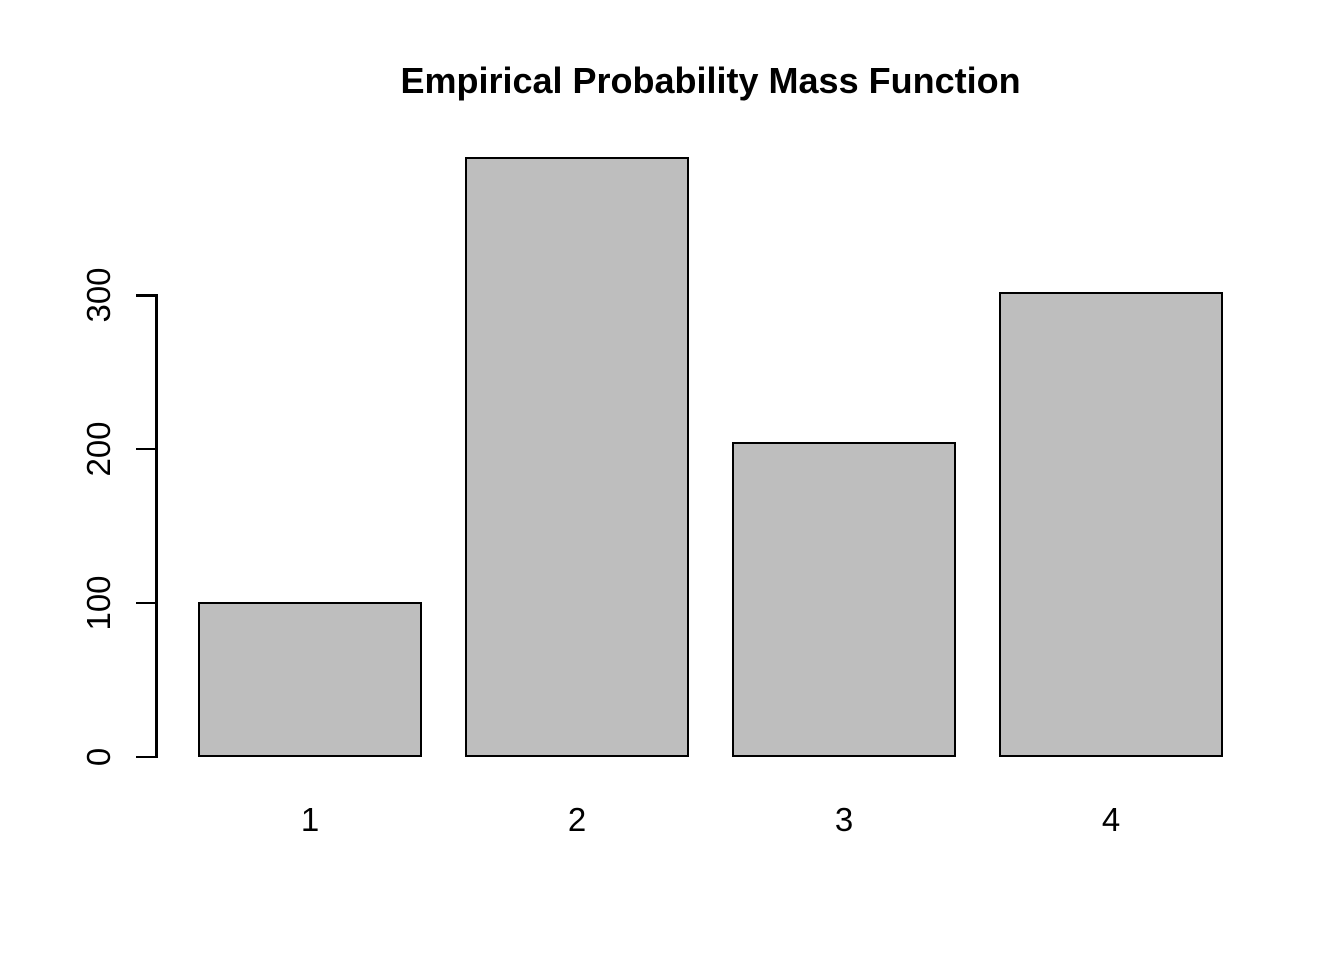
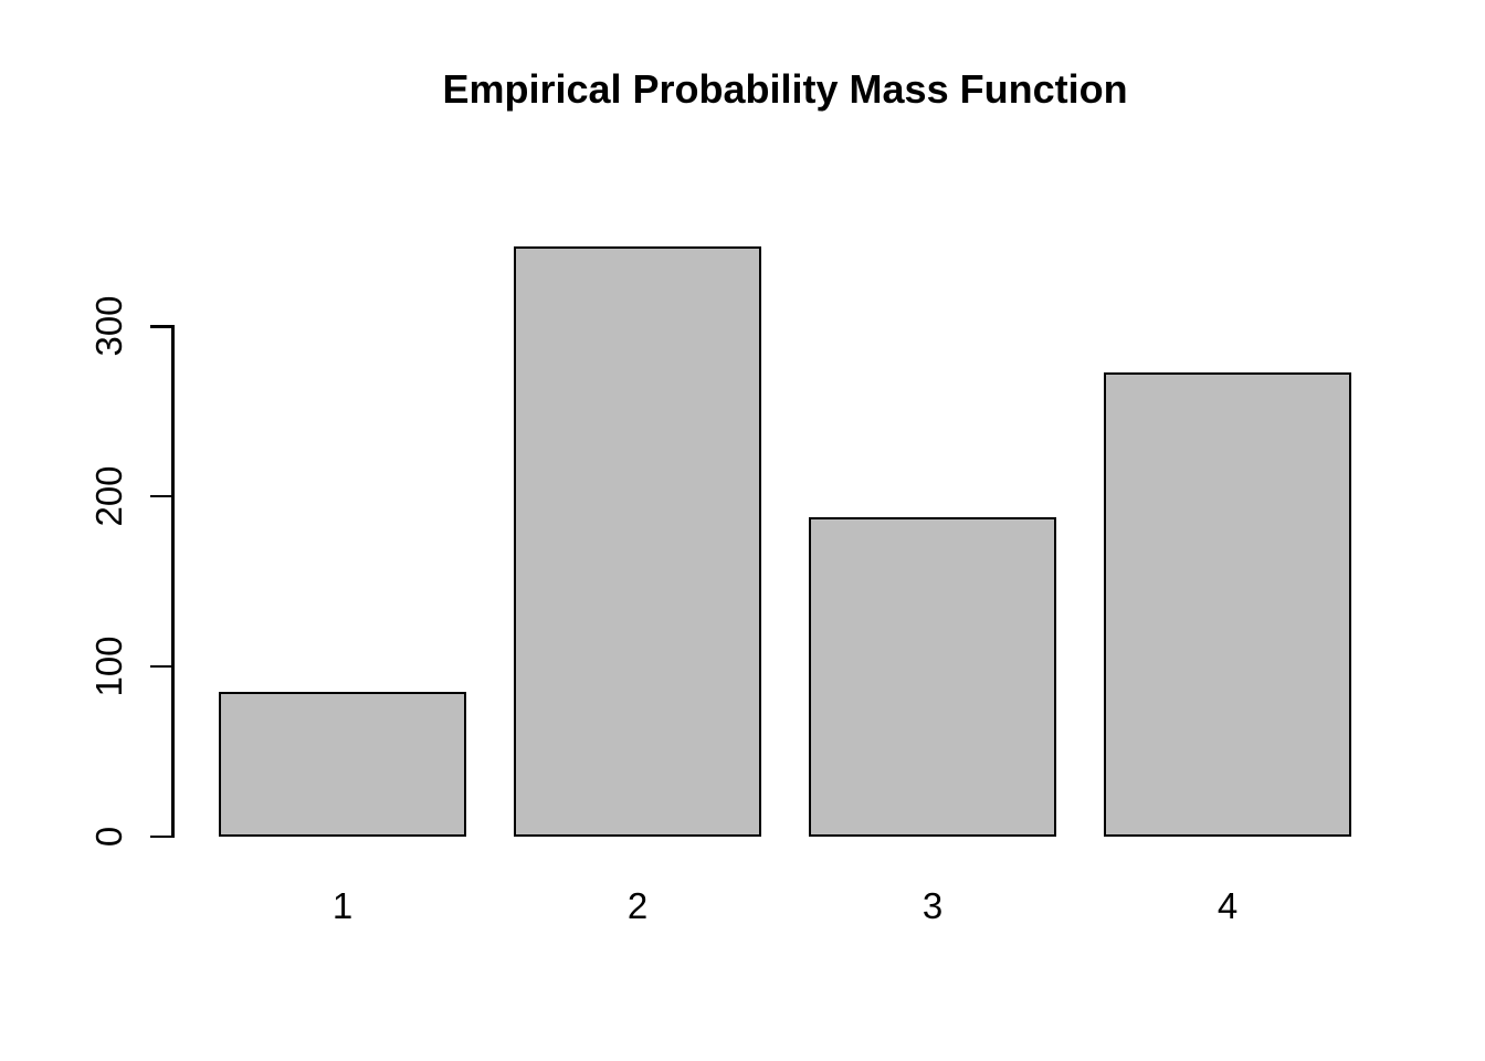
1: 101 -> 85
2: 390 -> 347
3: 205 -> 188
4: 302 -> 273
